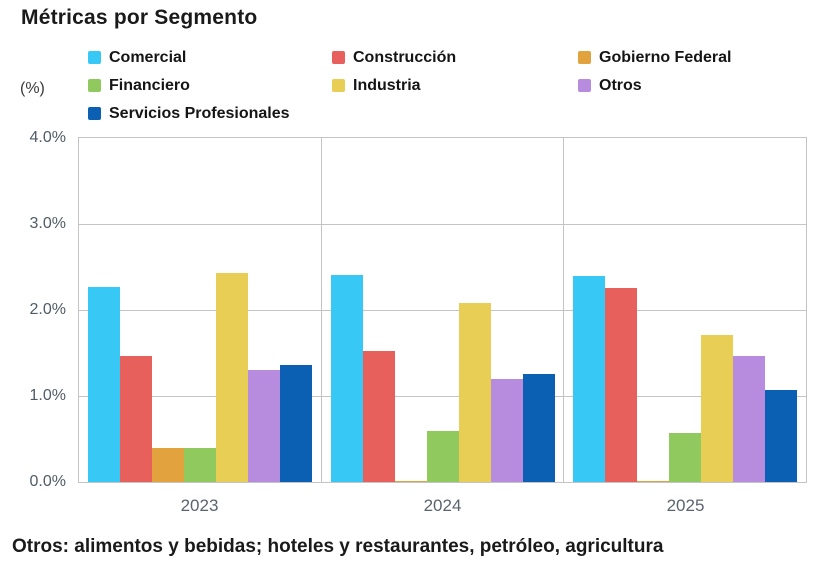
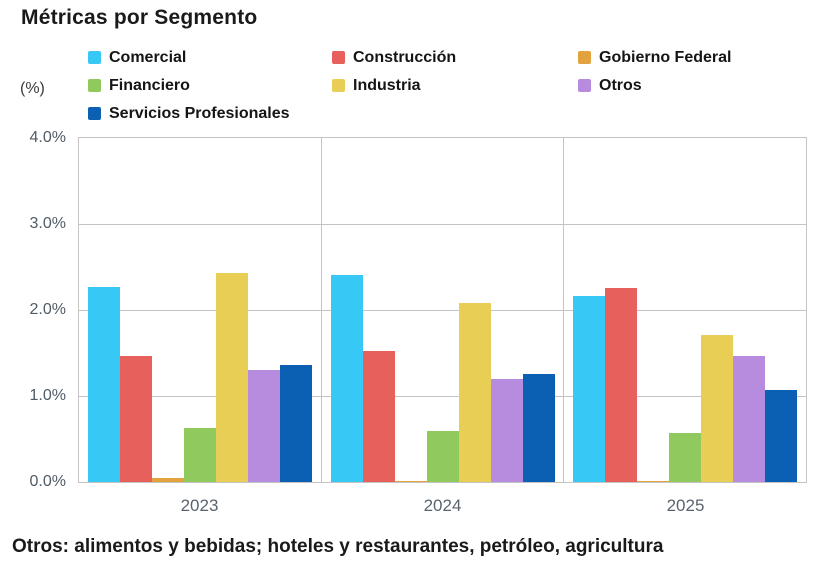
Gobierno Federal/2023: 0.4% -> 0.1%
Financiero/2023: 0.4% -> 0.6%
Comercial/2025: 2.4% -> 2.2%
